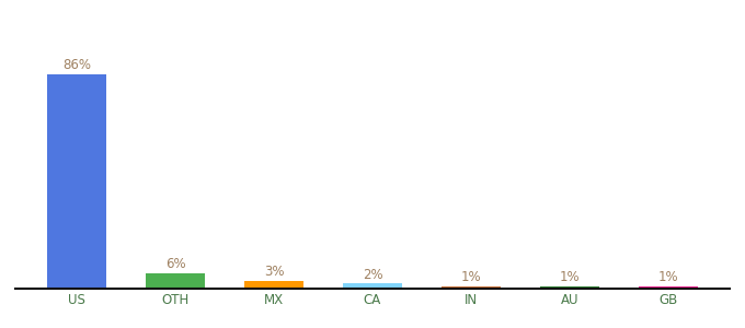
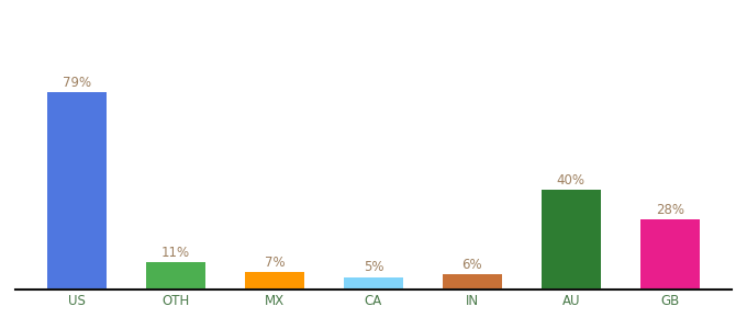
US: 86% -> 79%
OTH: 6% -> 11%
MX: 3% -> 7%
CA: 2% -> 5%
IN: 1% -> 6%
AU: 1% -> 40%
GB: 1% -> 28%
